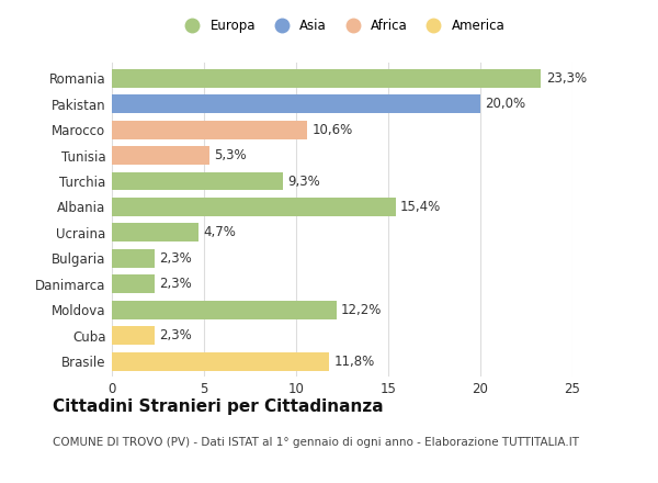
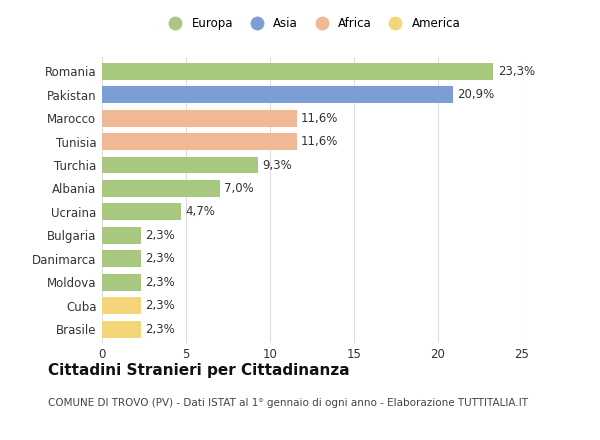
Pakistan: 20,0% -> 20,9%
Marocco: 10,6% -> 11,6%
Tunisia: 5,3% -> 11,6%
Albania: 15,4% -> 7,0%
Moldova: 12,2% -> 2,3%
Brasile: 11,8% -> 2,3%
